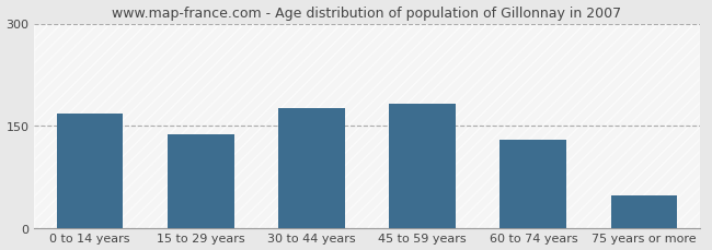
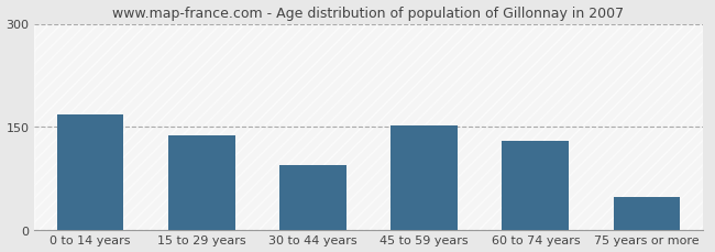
30 to 44 years: 175 -> 94
45 to 59 years: 182 -> 152
